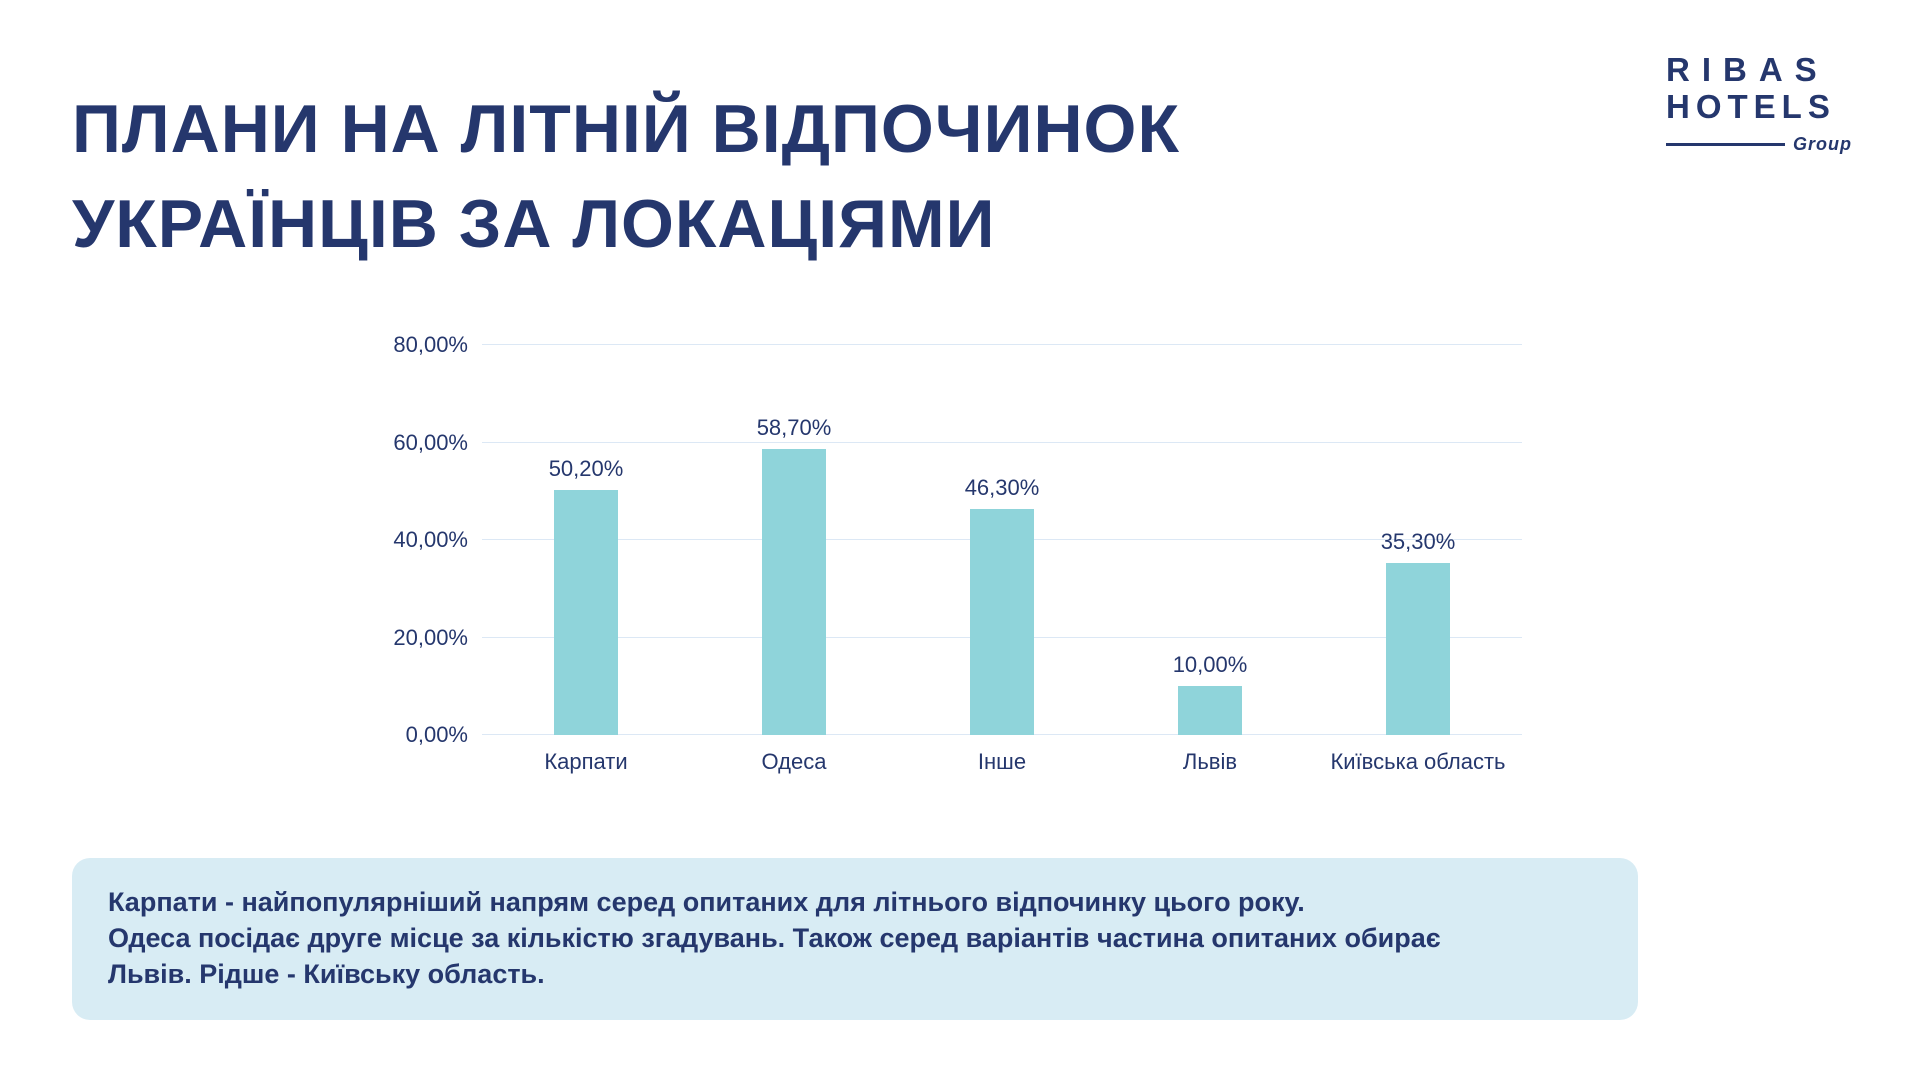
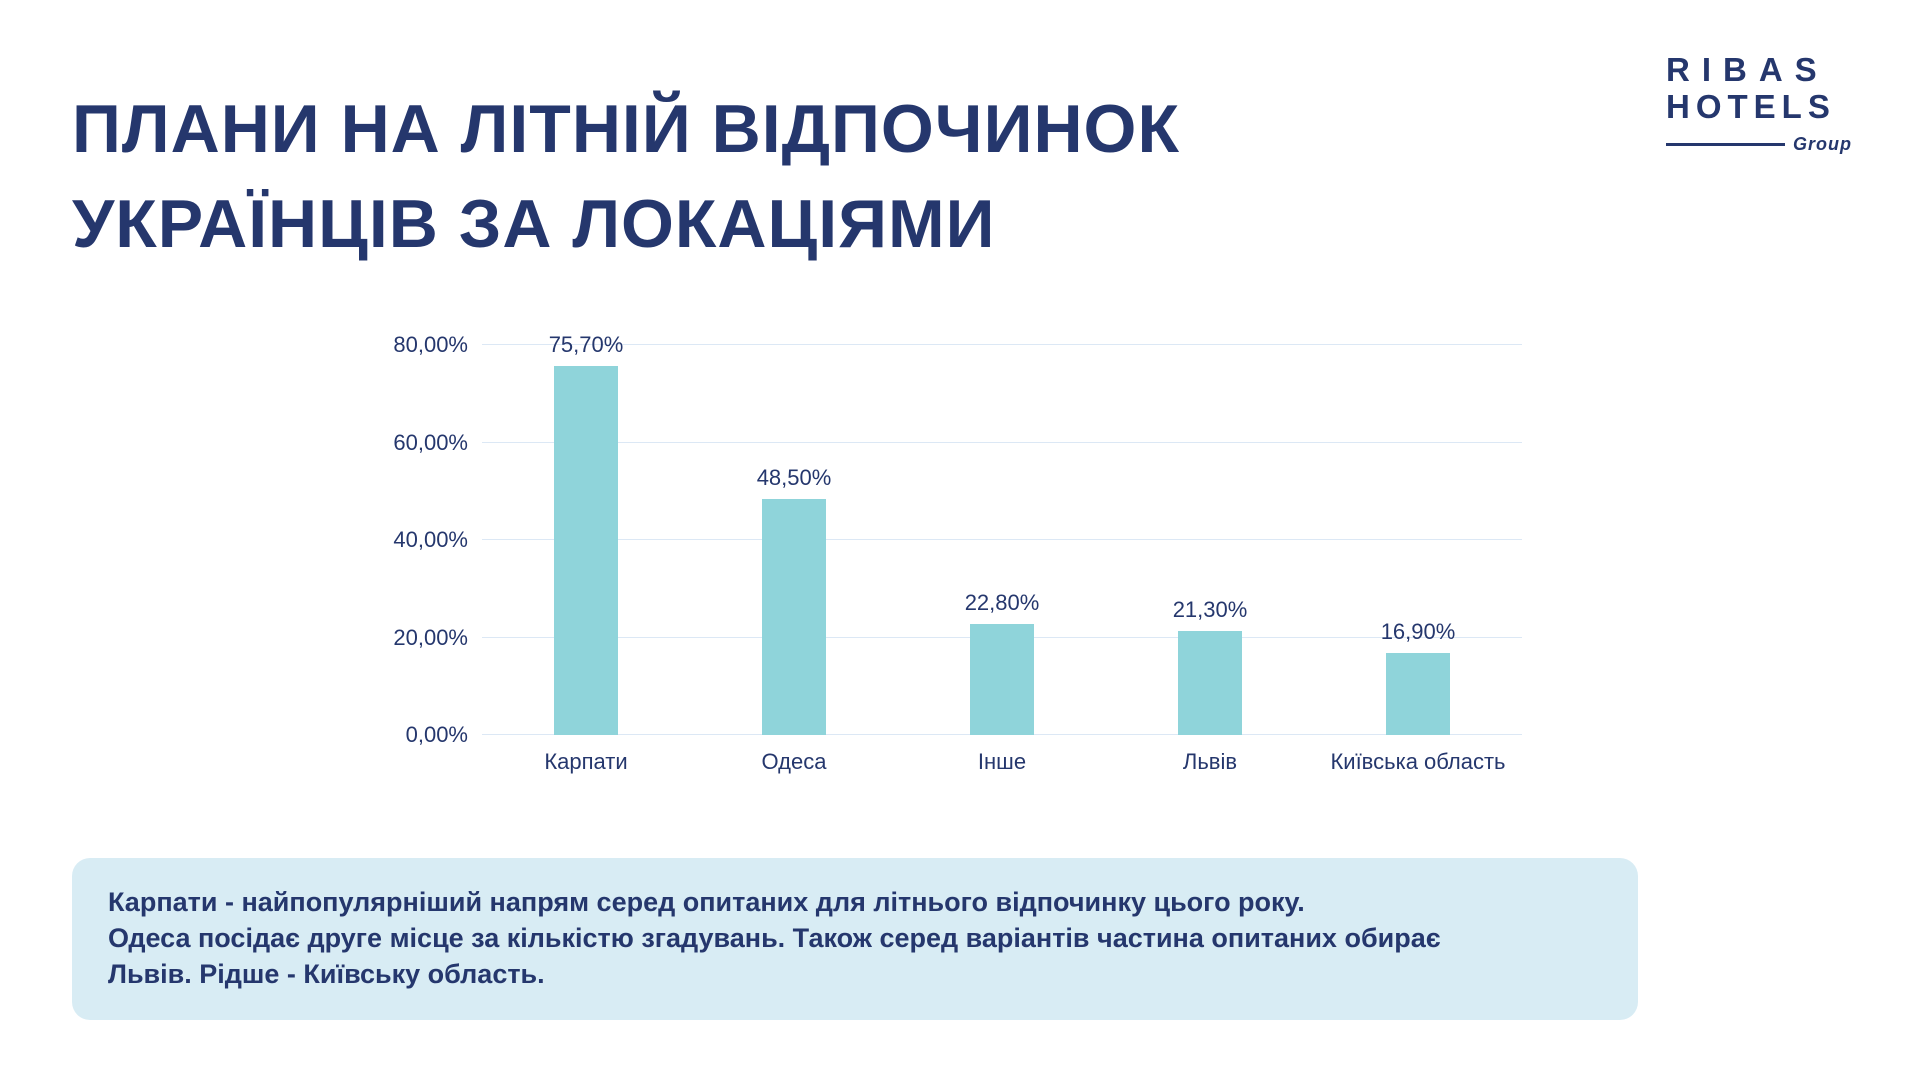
Карпати: 50,20% -> 75,70%
Одеса: 58,70% -> 48,50%
Інше: 46,30% -> 22,80%
Львів: 10,00% -> 21,30%
Київська область: 35,30% -> 16,90%
